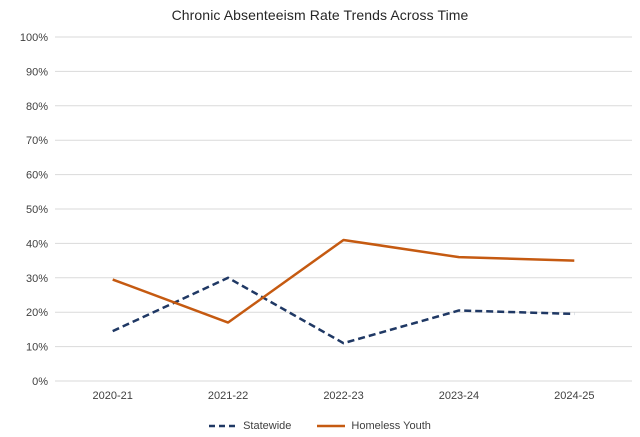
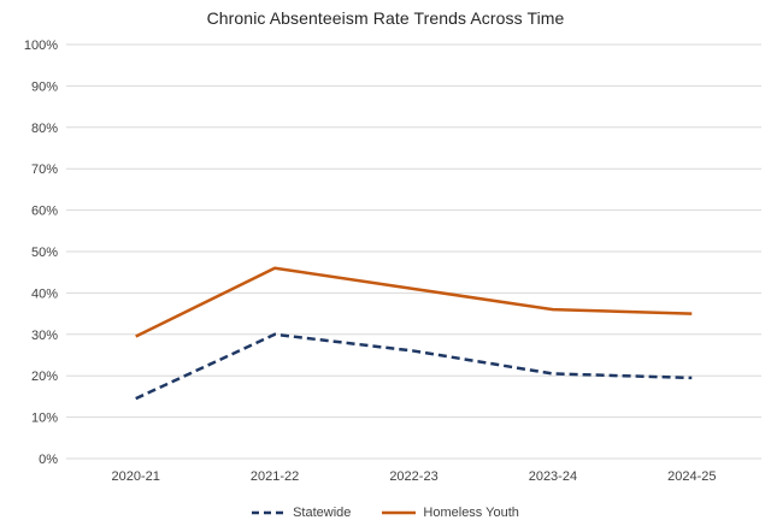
Homeless Youth/2021-22: 17% -> 46%
Statewide/2022-23: 11% -> 26%
